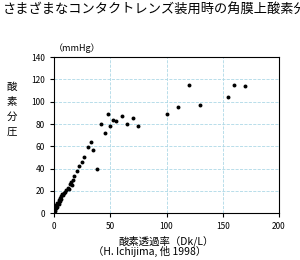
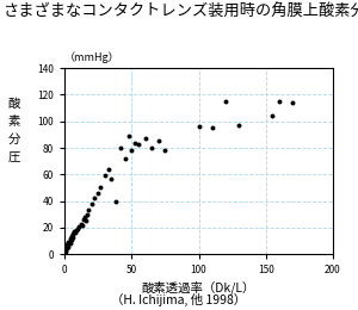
100: 89 -> 96
